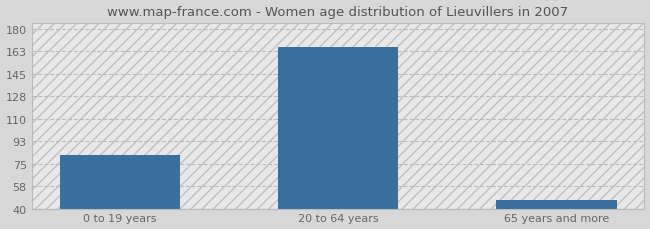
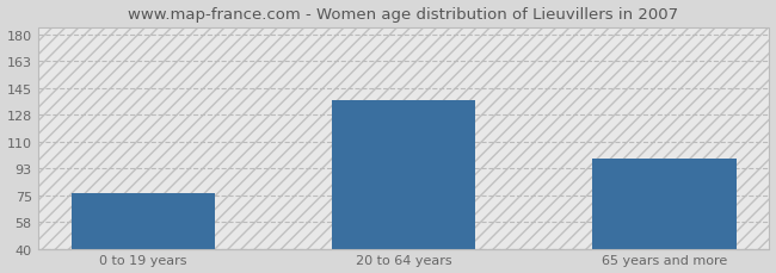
0 to 19 years: 82 -> 76
20 to 64 years: 166 -> 137
65 years and more: 47 -> 99
